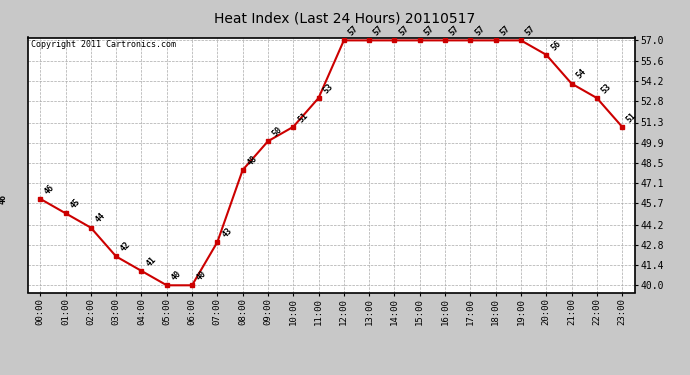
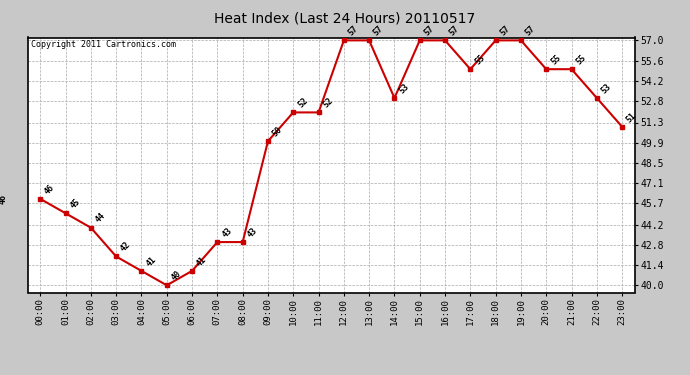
06:00: 40 -> 41
08:00: 48 -> 43
10:00: 51 -> 52
11:00: 53 -> 52
14:00: 57 -> 53
17:00: 57 -> 55
20:00: 56 -> 55
21:00: 54 -> 55
